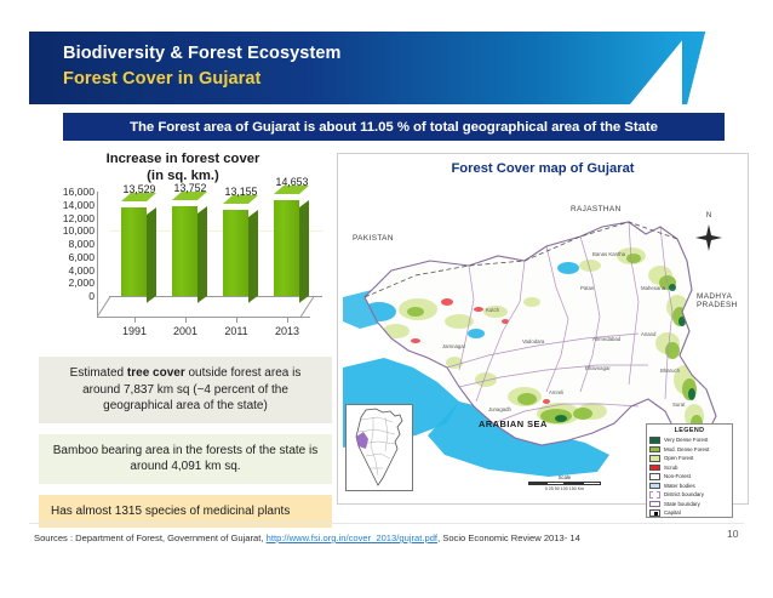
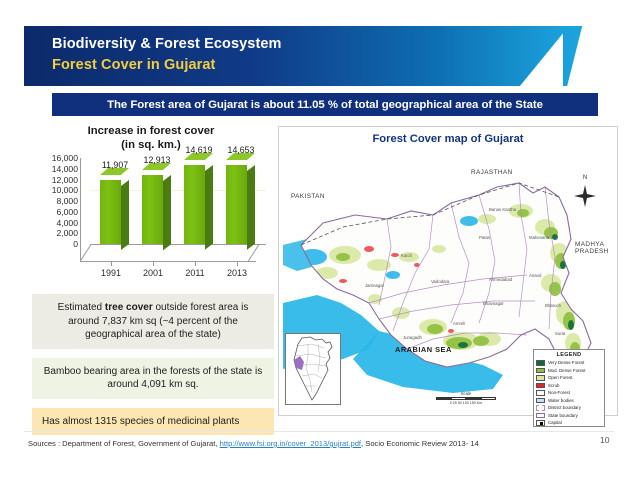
1991: 13,529 -> 11,907
2001: 13,752 -> 12,913
2011: 13,155 -> 14,619
